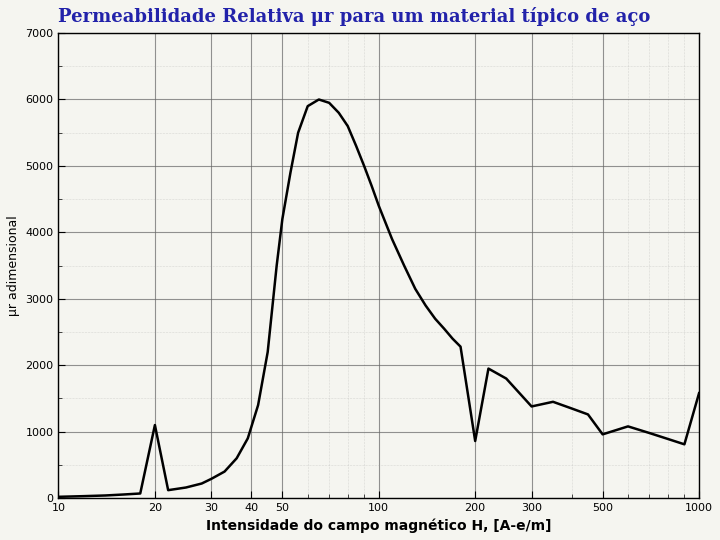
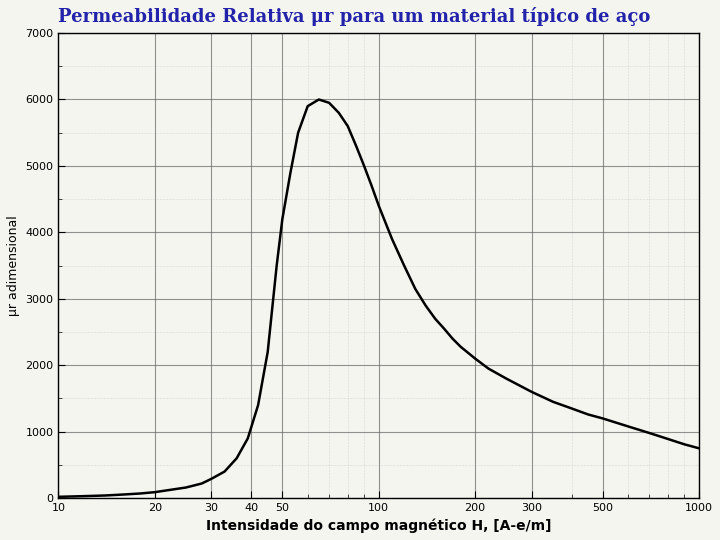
20: 1100 -> 90
200: 860 -> 2100
300: 1380 -> 1600
500: 960 -> 1200
1000: 1580 -> 750
